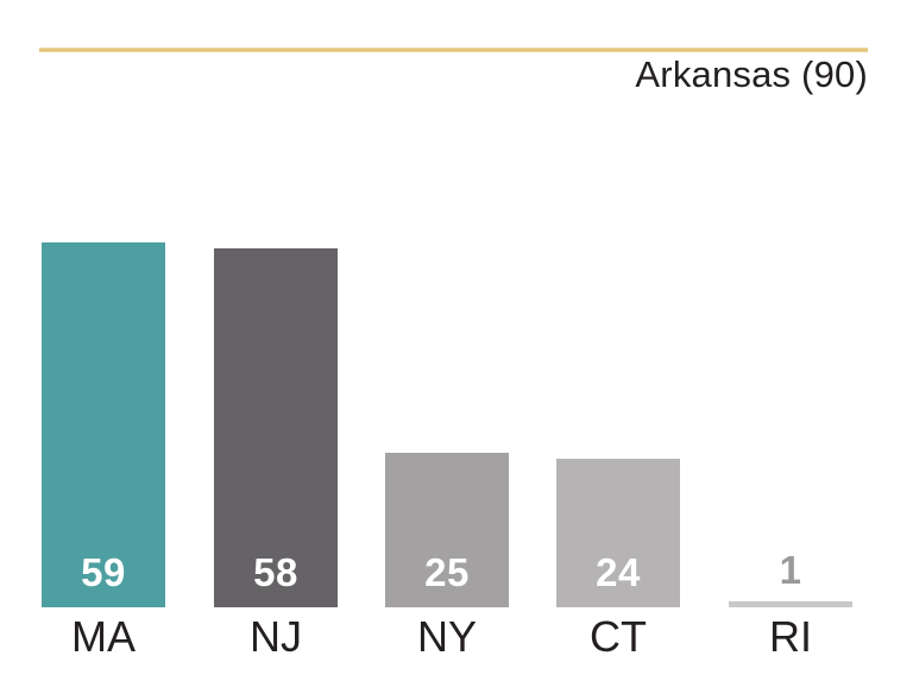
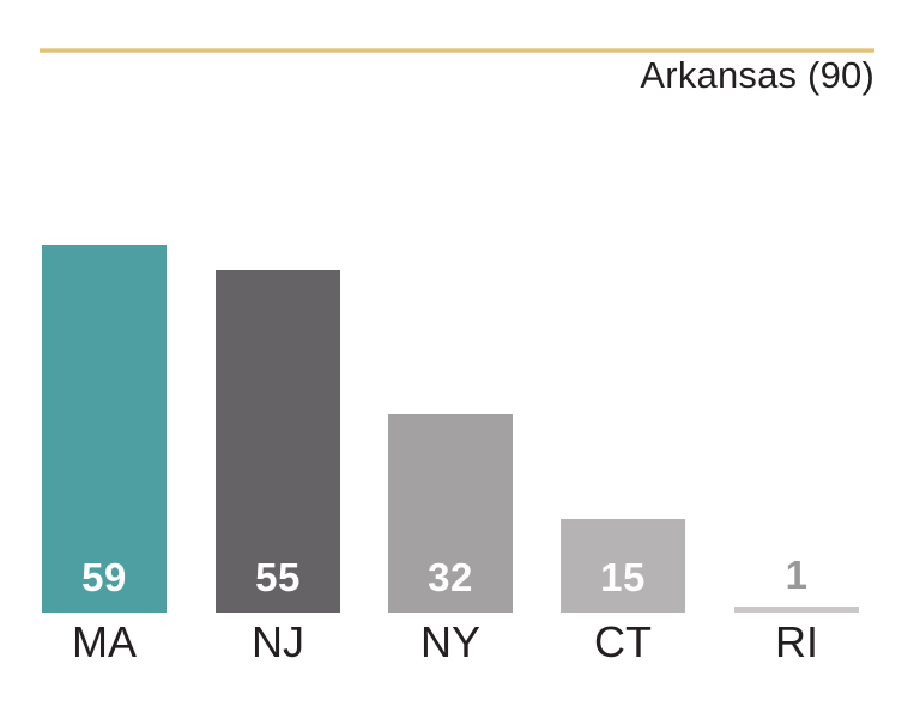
NJ: 58 -> 55
NY: 25 -> 32
CT: 24 -> 15
